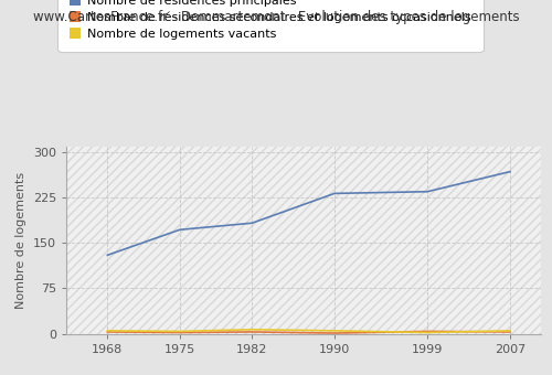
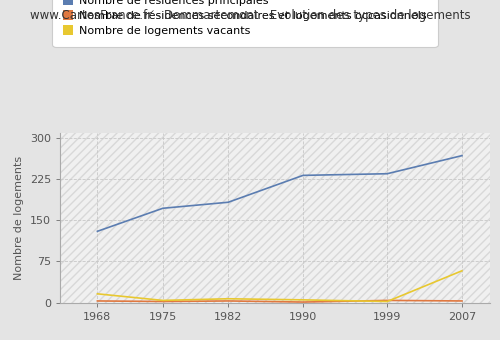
Nombre de logements vacants/1968: 5 -> 16
Nombre de logements vacants/2007: 5 -> 58
